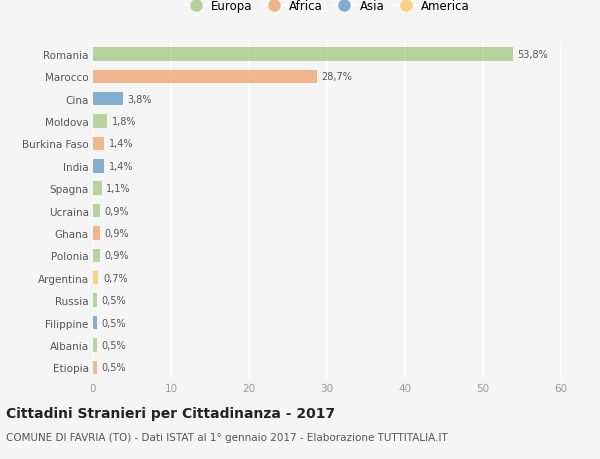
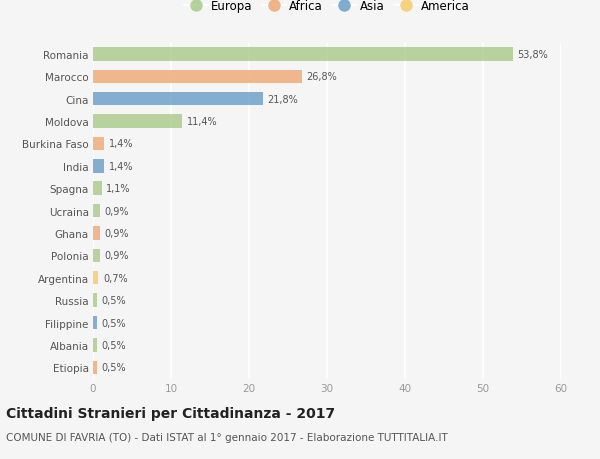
Marocco: 28,7% -> 26,8%
Cina: 3,8% -> 21,8%
Moldova: 1,8% -> 11,4%
